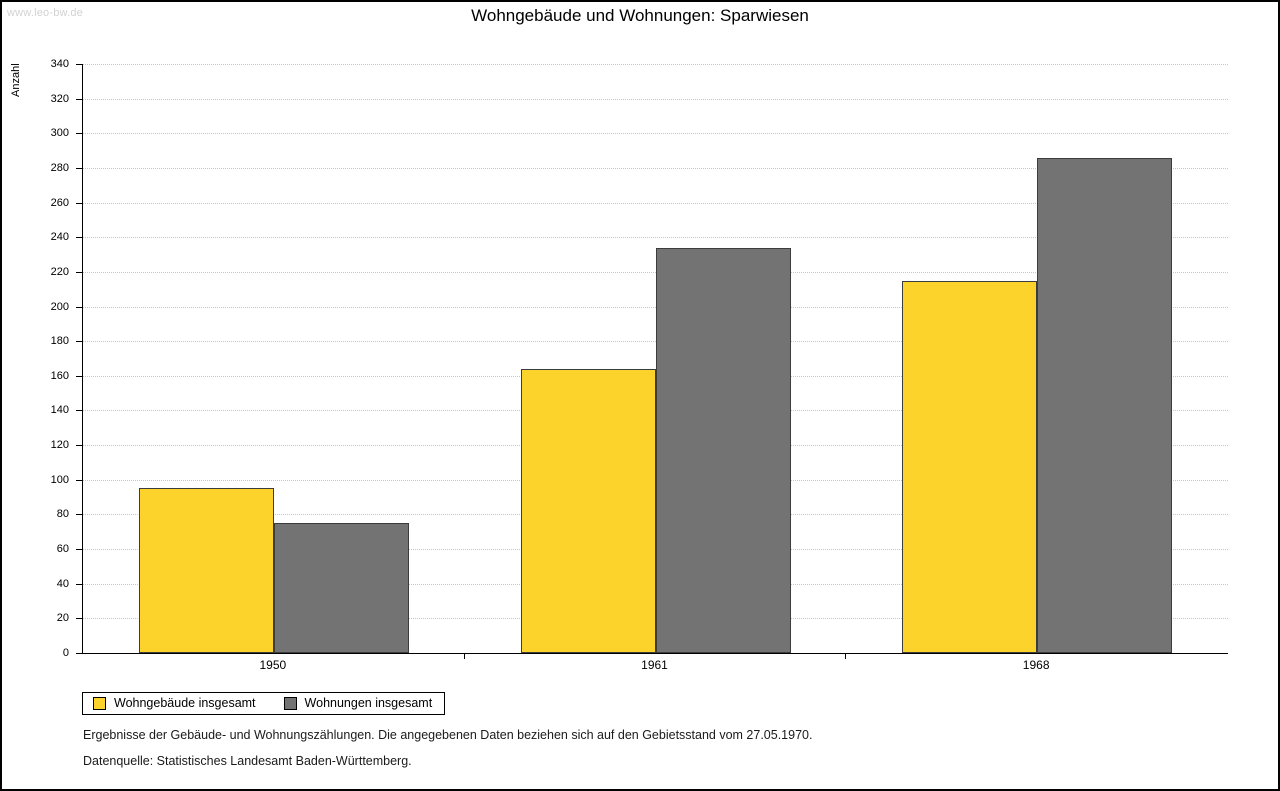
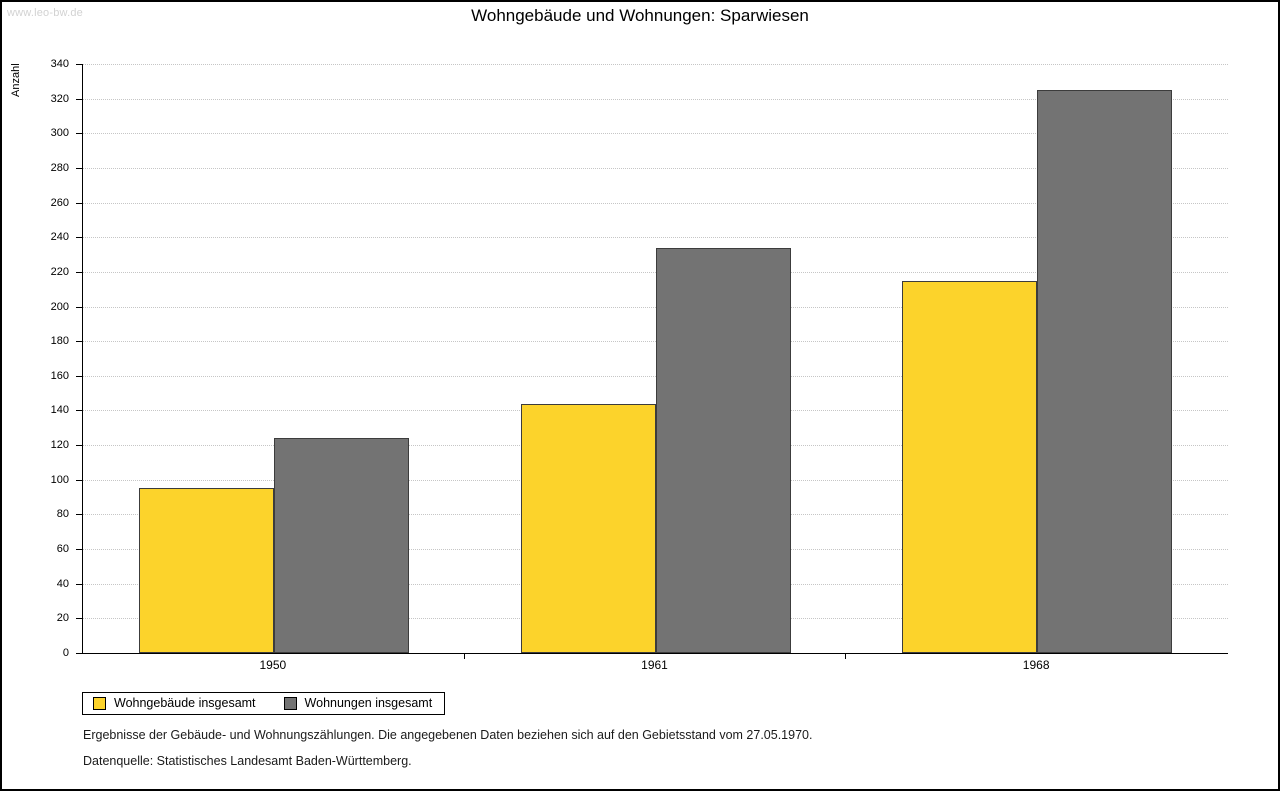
Wohnungen insgesamt/1950: 75 -> 124
Wohngebäude insgesamt/1961: 164 -> 144
Wohnungen insgesamt/1968: 286 -> 325
